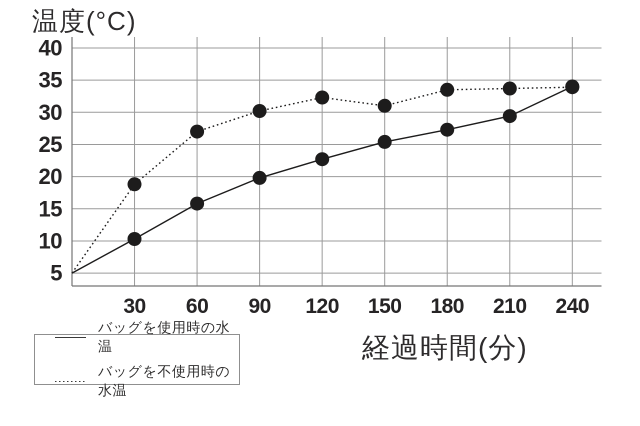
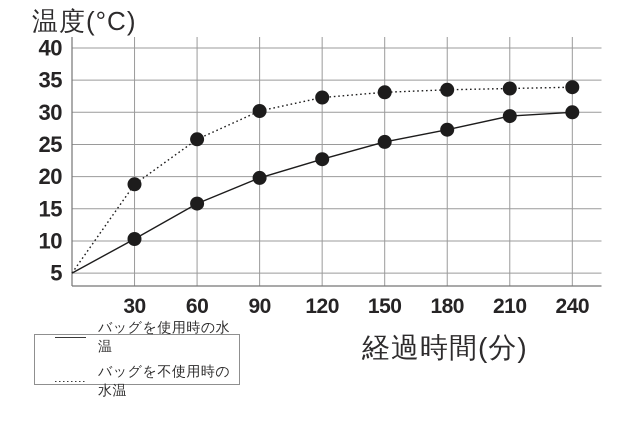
バッグを不使用時の水温/60: 27 -> 26
バッグを不使用時の水温/150: 31 -> 33
バッグを使用時の水温/240: 34 -> 30
